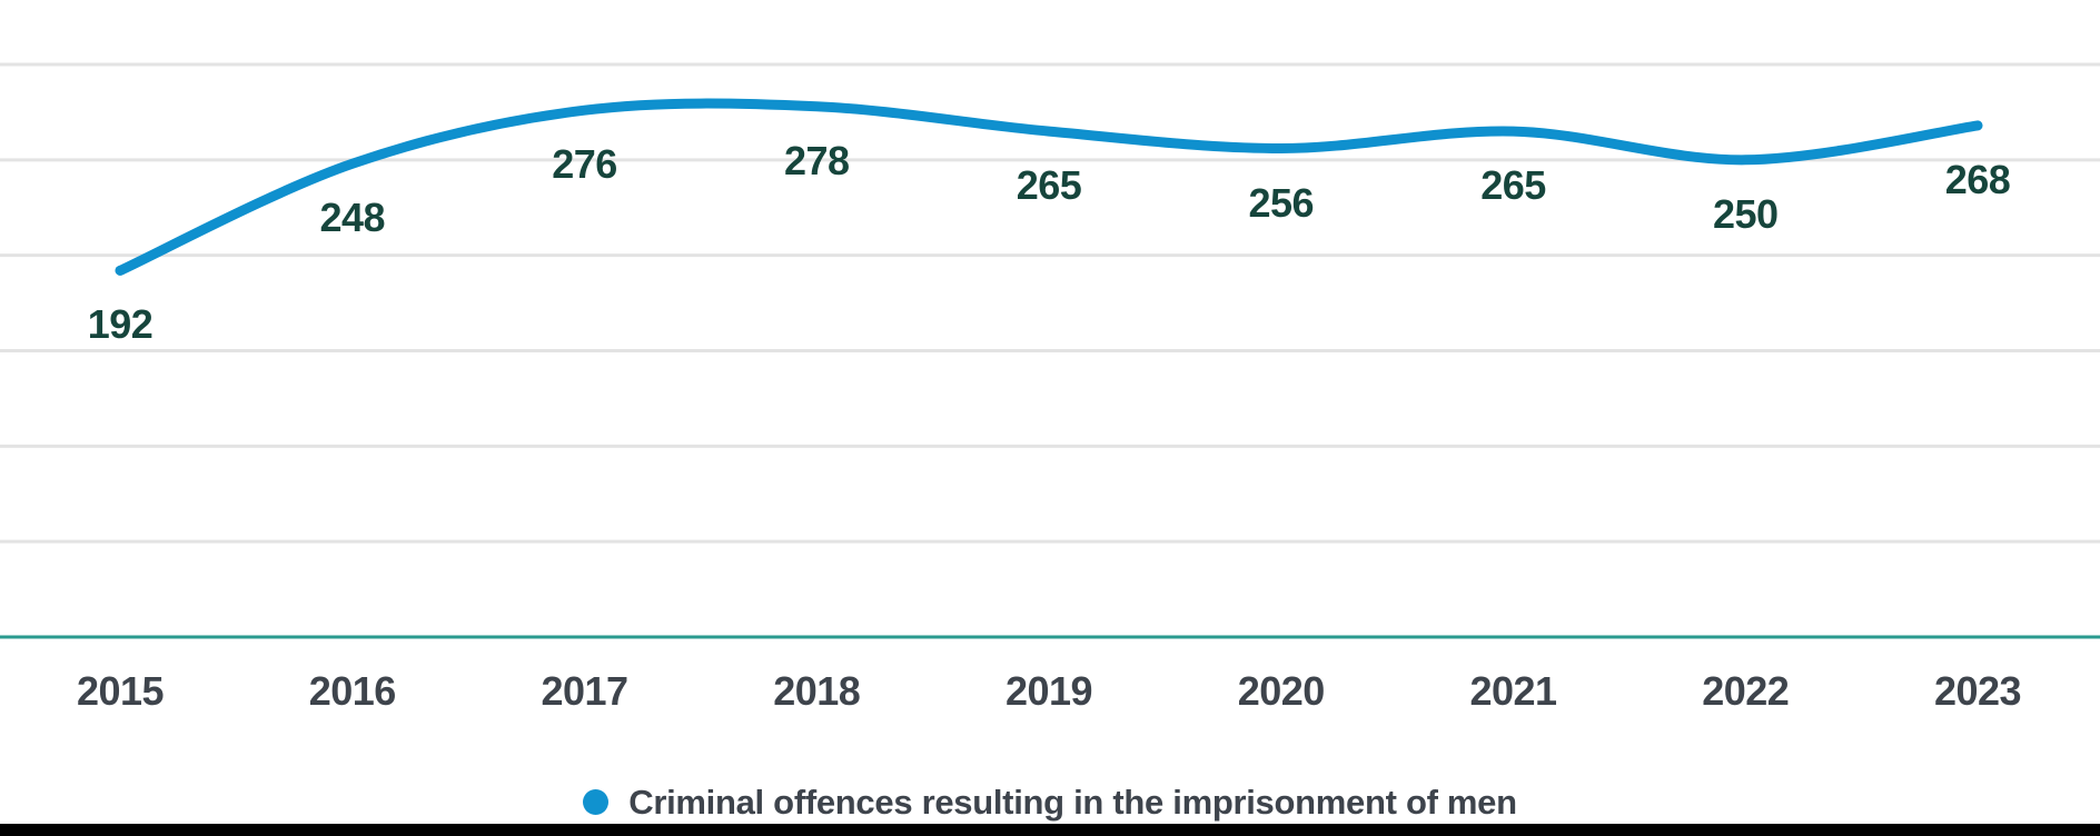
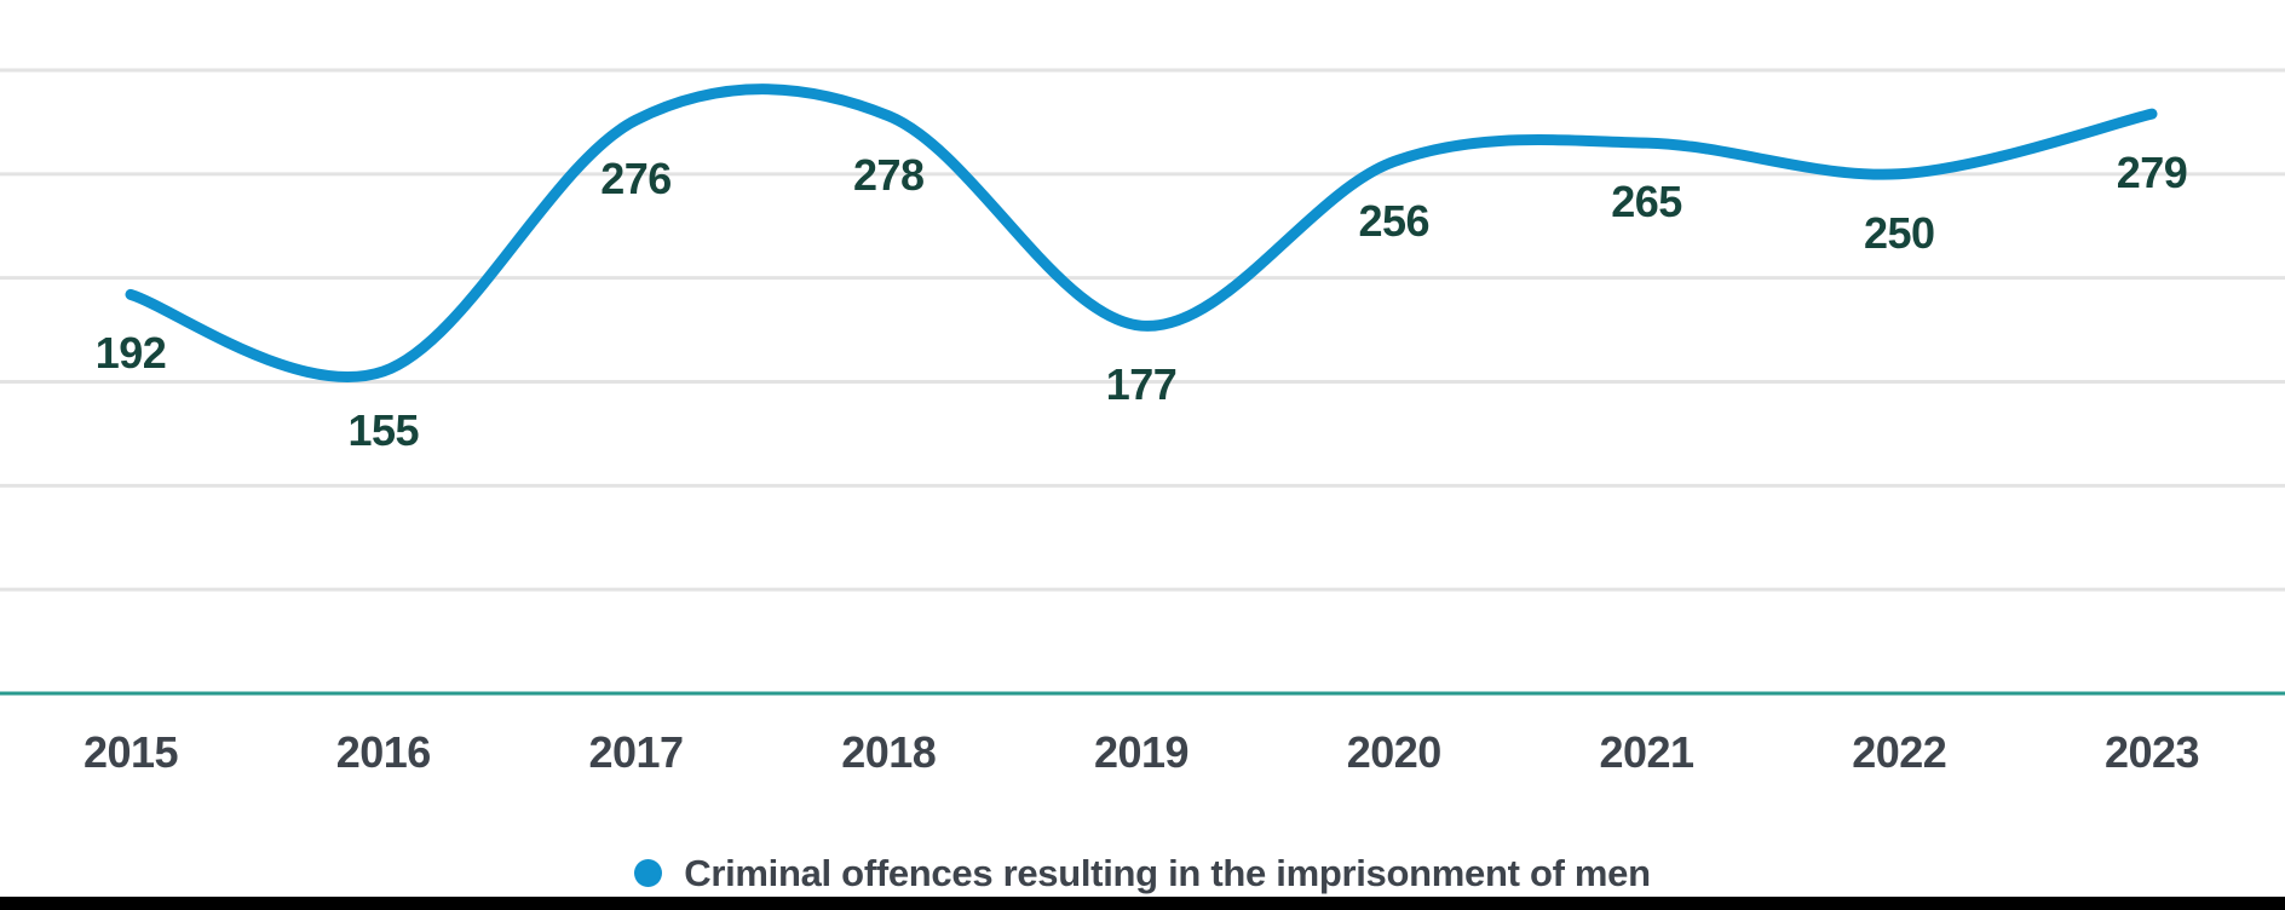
2016: 248 -> 155
2019: 265 -> 177
2023: 268 -> 279
